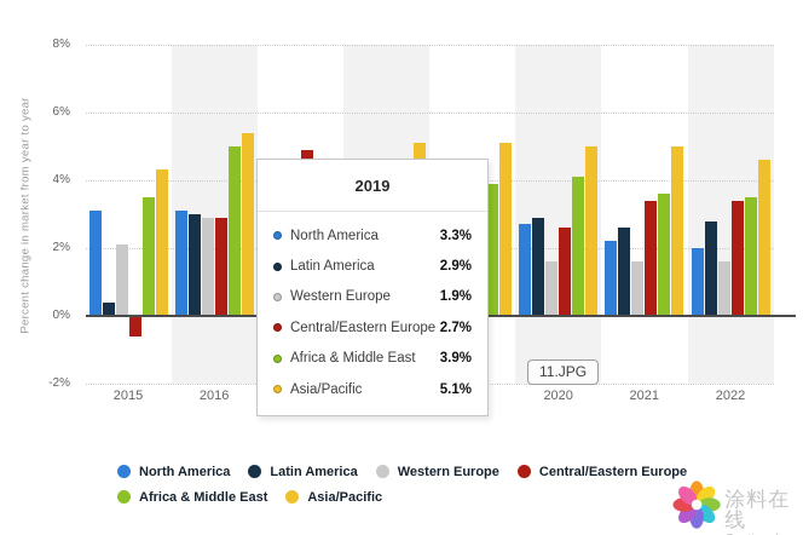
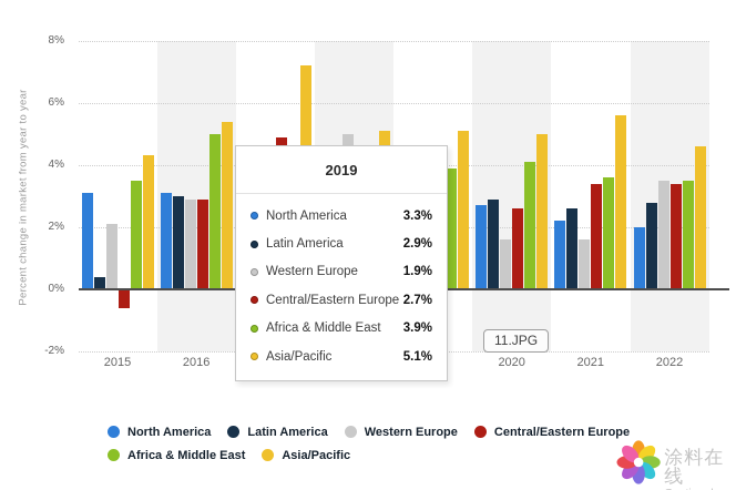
Western Europe/2017: 2.3% -> 2.7%
Asia/Pacific/2017: 4.5% -> 7.2%
Western Europe/2018: 2.0% -> 5.0%
Asia/Pacific/2021: 5.0% -> 5.6%
Western Europe/2022: 1.6% -> 3.5%
